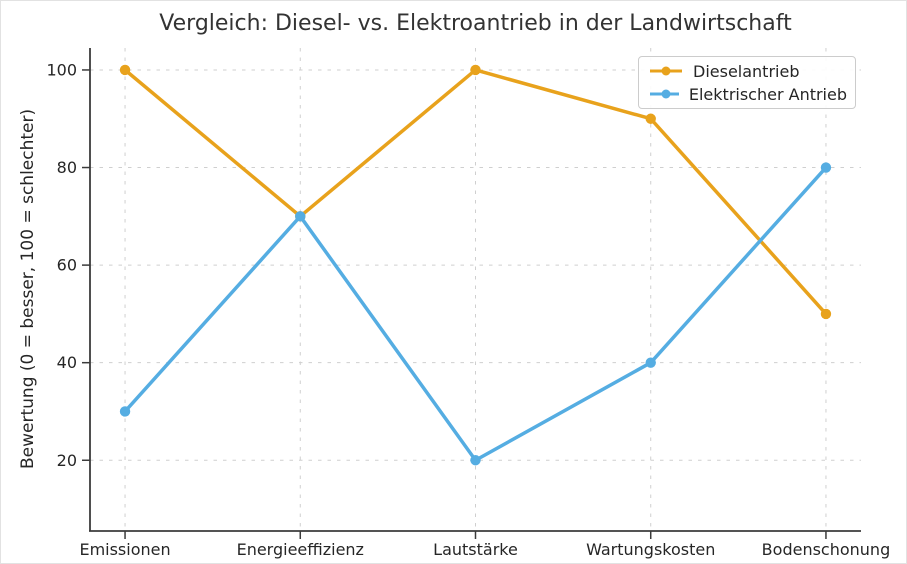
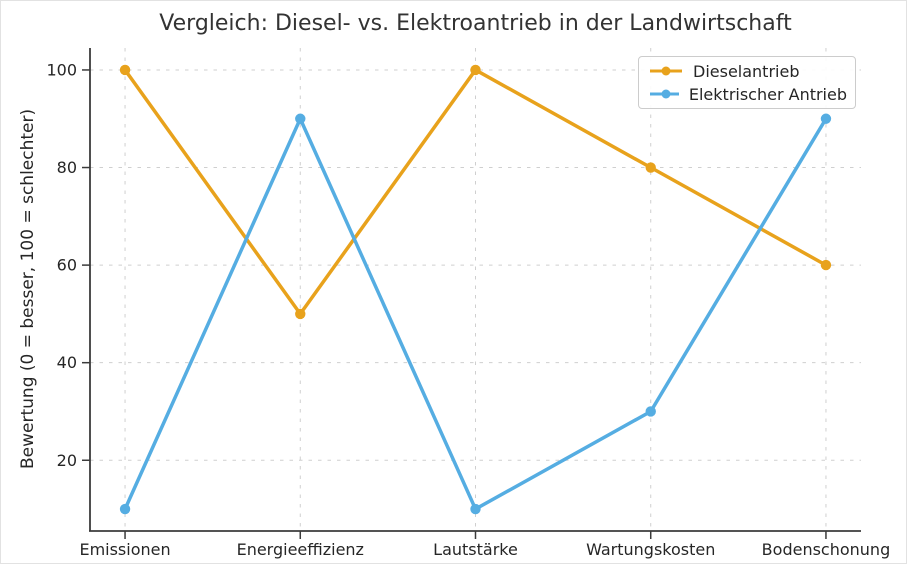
Elektrischer Antrieb/Emissionen: 30 -> 10
Dieselantrieb/Energieeffizienz: 70 -> 50
Elektrischer Antrieb/Energieeffizienz: 70 -> 90
Elektrischer Antrieb/Lautstärke: 20 -> 10
Dieselantrieb/Wartungskosten: 90 -> 80
Elektrischer Antrieb/Wartungskosten: 40 -> 30
Dieselantrieb/Bodenschonung: 50 -> 60
Elektrischer Antrieb/Bodenschonung: 80 -> 90
